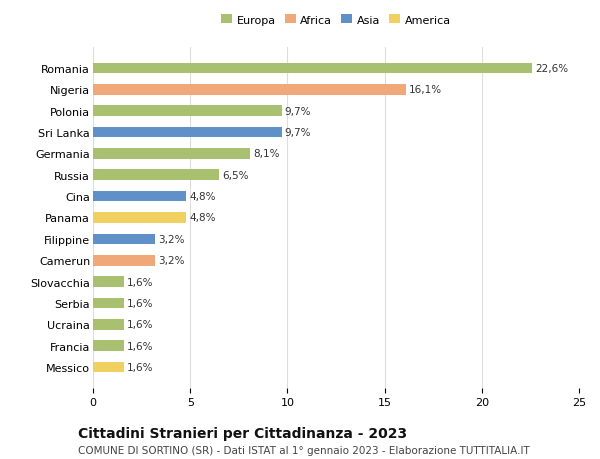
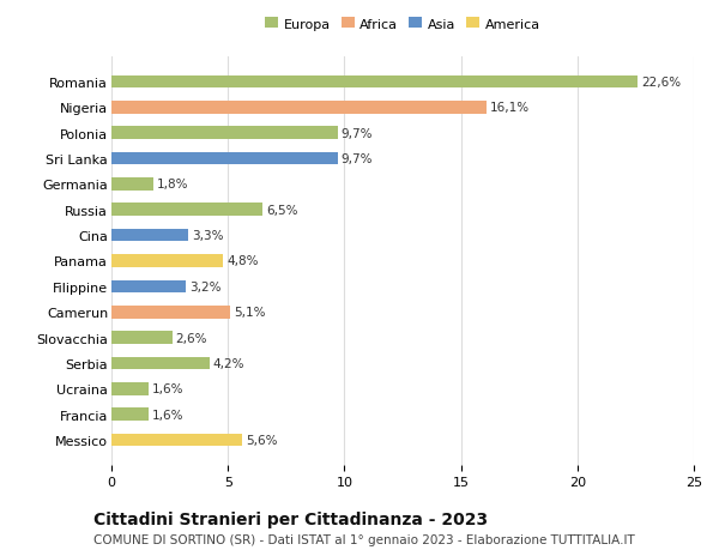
Germania: 8,1% -> 1,8%
Cina: 4,8% -> 3,3%
Camerun: 3,2% -> 5,1%
Slovacchia: 1,6% -> 2,6%
Serbia: 1,6% -> 4,2%
Messico: 1,6% -> 5,6%
